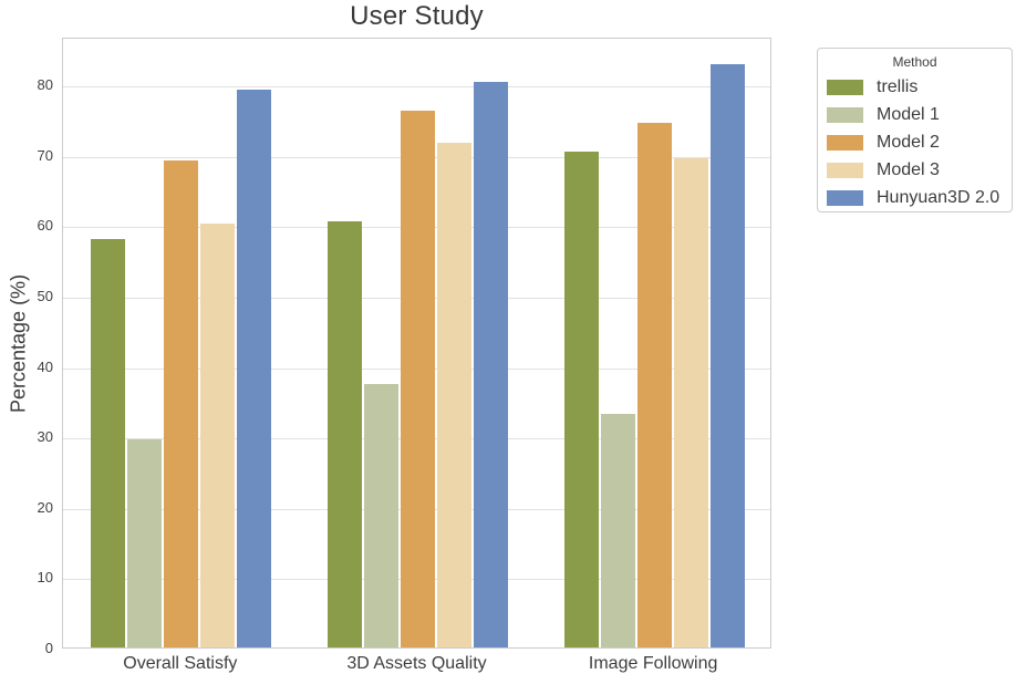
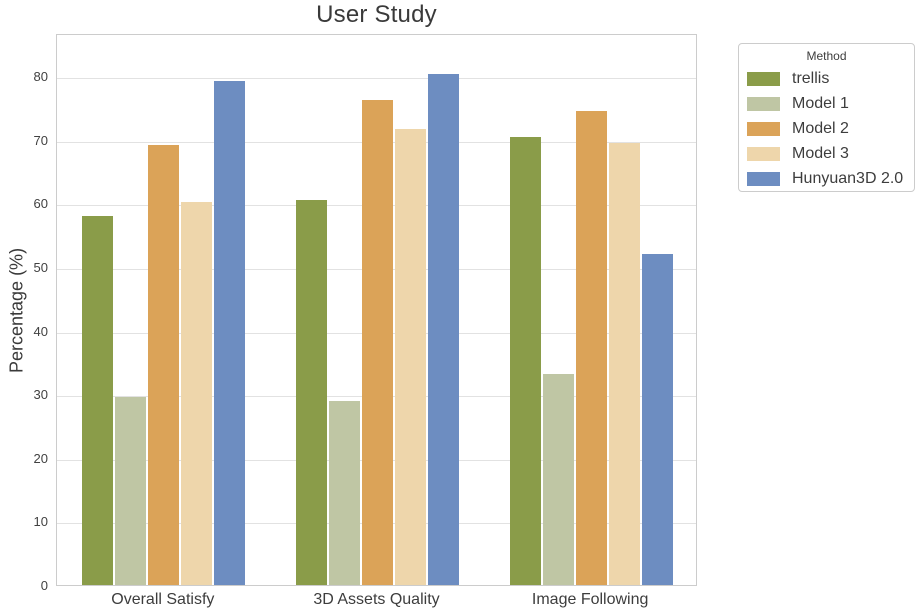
Model 1/3D Assets Quality: 37 -> 29
Hunyuan3D 2.0/Image Following: 83 -> 52
